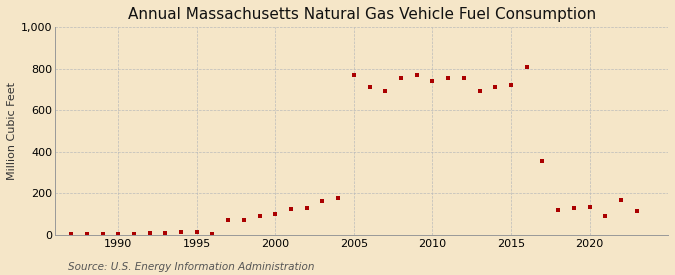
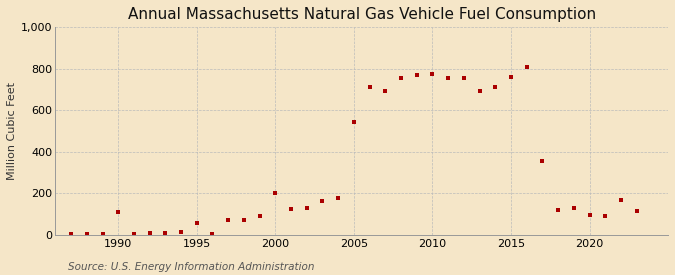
1990: 5 -> 110
1995: 12 -> 55
2000: 100 -> 200
2005: 770 -> 545
2010: 740 -> 775
2015: 720 -> 760
2020: 135 -> 95
